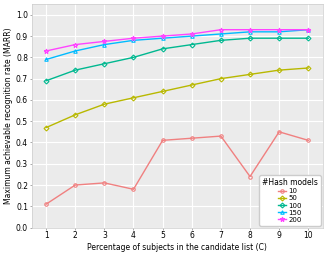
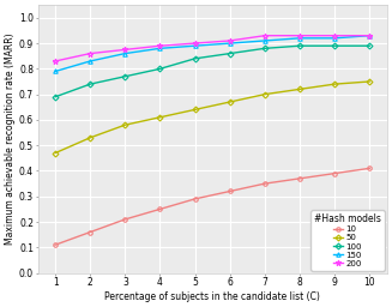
10/2: 0.20 -> 0.16
10/4: 0.18 -> 0.25
10/5: 0.41 -> 0.29
10/6: 0.42 -> 0.32
10/7: 0.43 -> 0.35
10/8: 0.24 -> 0.37
10/9: 0.45 -> 0.39
